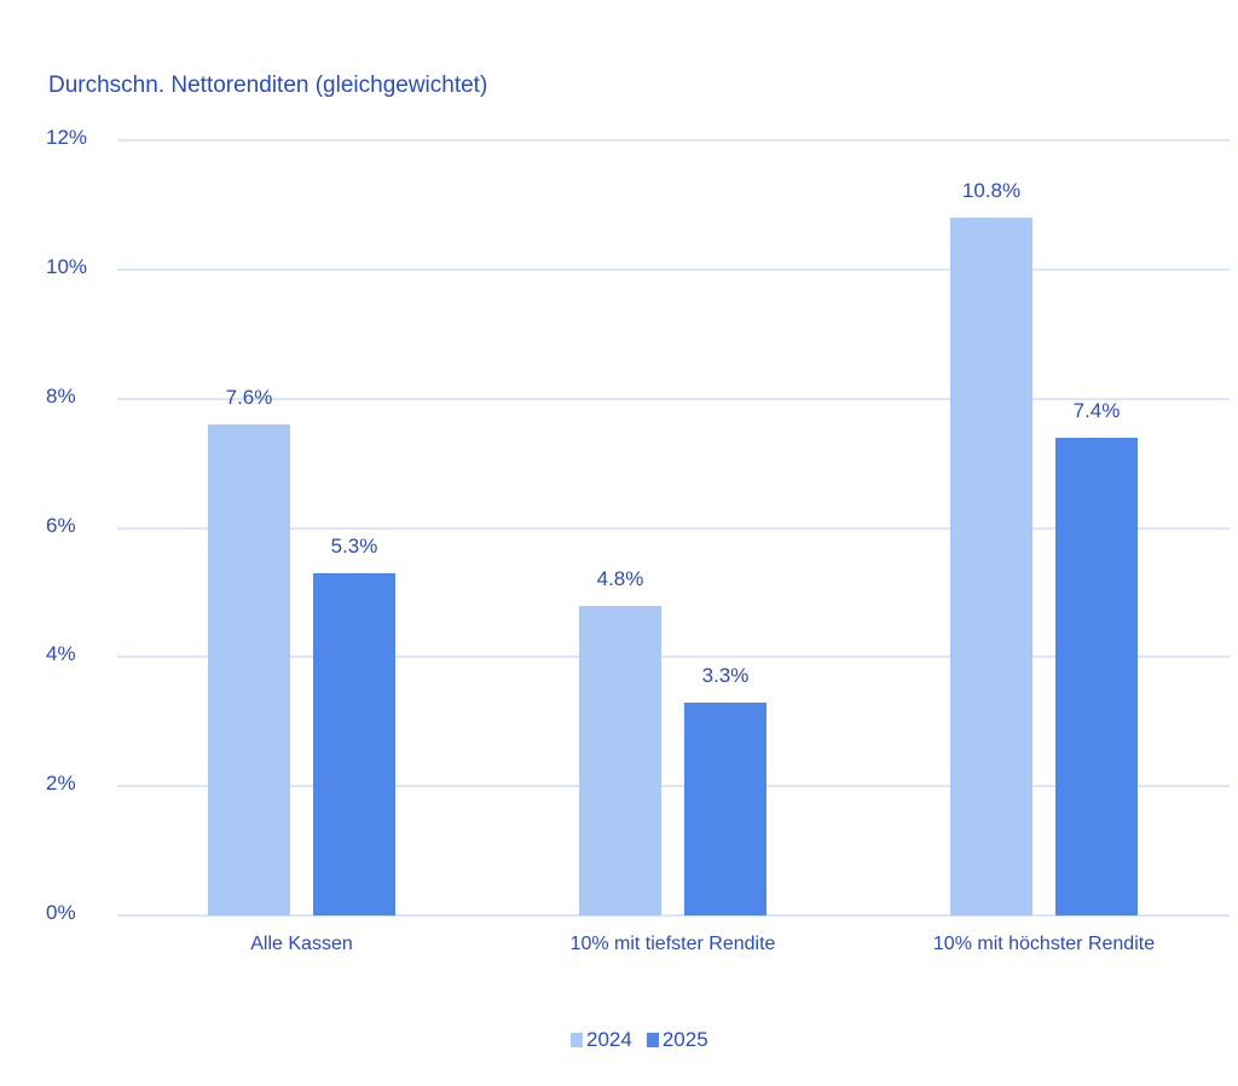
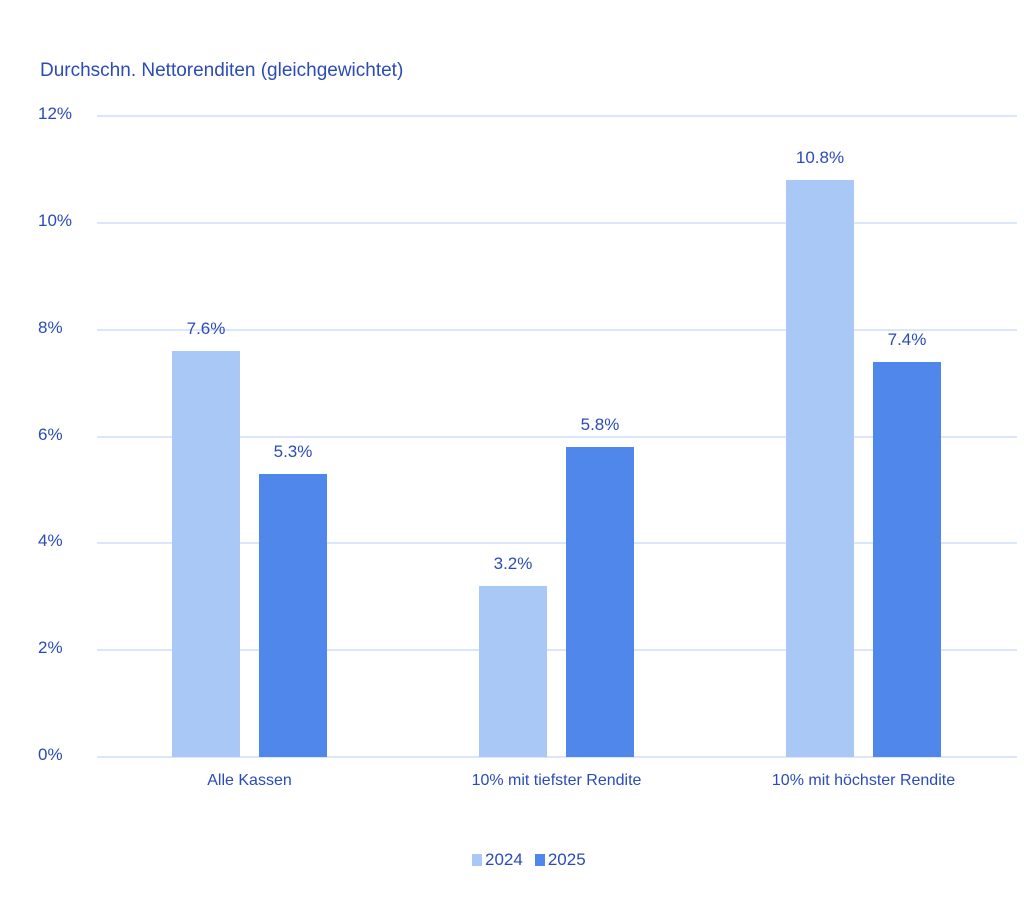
2024/10% mit tiefster Rendite: 4.8% -> 3.2%
2025/10% mit tiefster Rendite: 3.3% -> 5.8%
